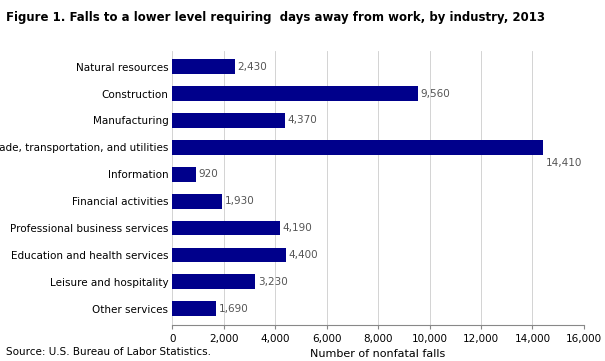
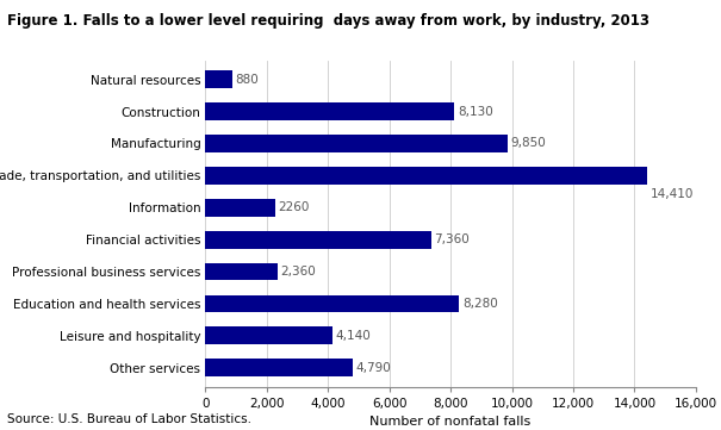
Natural resources: 2,430 -> 880
Construction: 9,560 -> 8,130
Manufacturing: 4,370 -> 9,850
Information: 920 -> 2260
Financial activities: 1,930 -> 7,360
Professional business services: 4,190 -> 2,360
Education and health services: 4,400 -> 8,280
Leisure and hospitality: 3,230 -> 4,140
Other services: 1,690 -> 4,790
